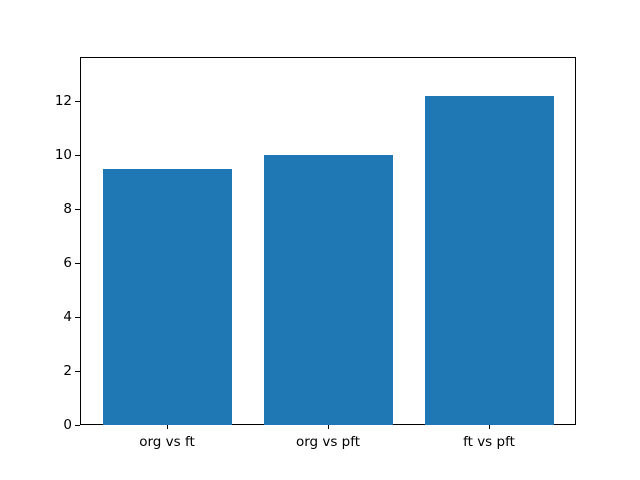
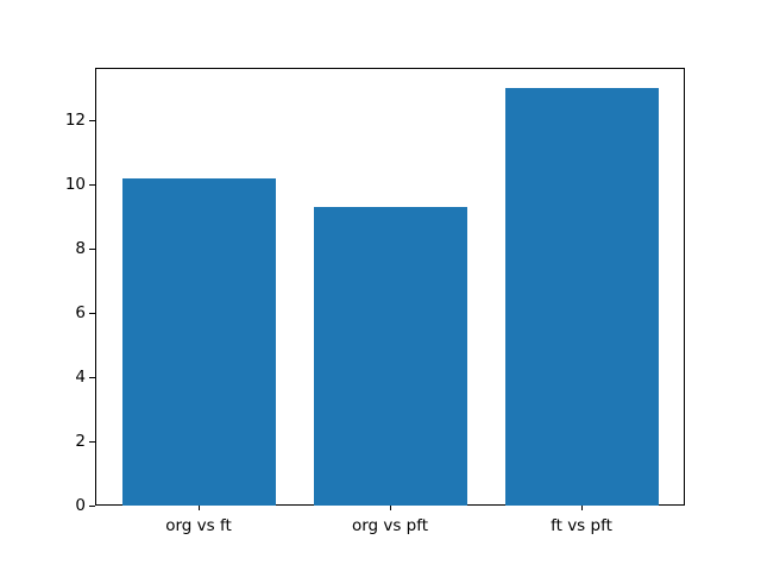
org vs ft: 9.5 -> 10.2
org vs pft: 10.0 -> 9.3
ft vs pft: 12.2 -> 13.0
